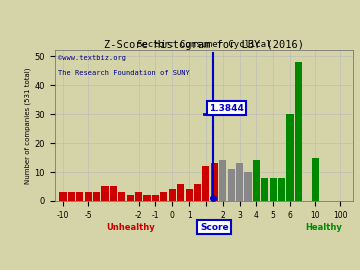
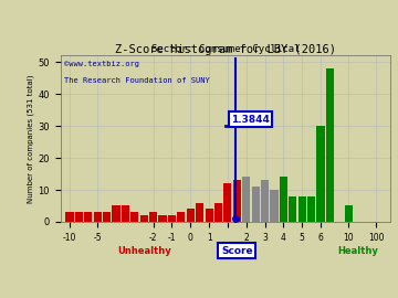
10: 15 -> 5
